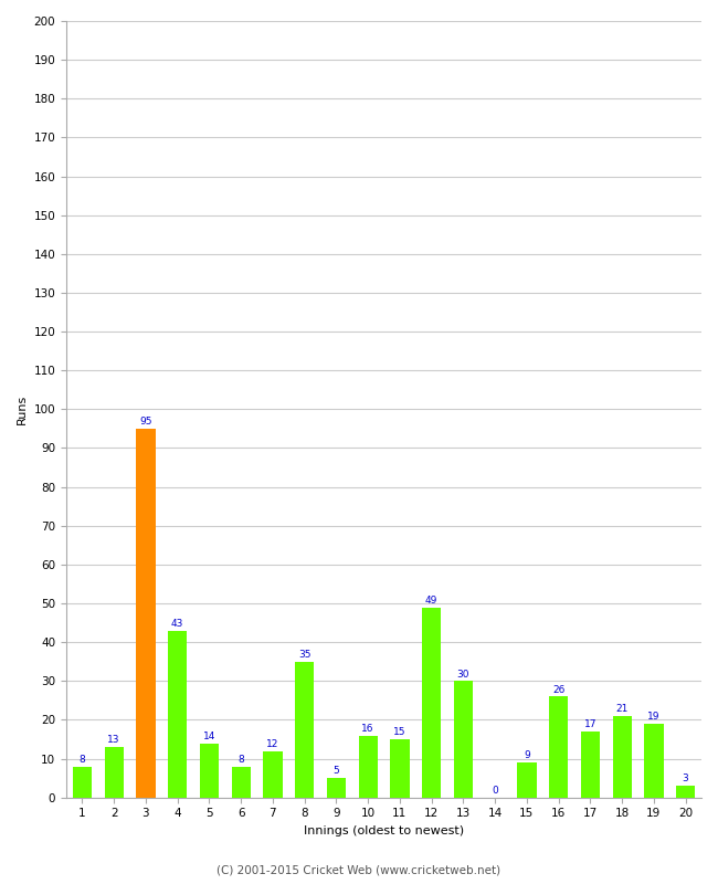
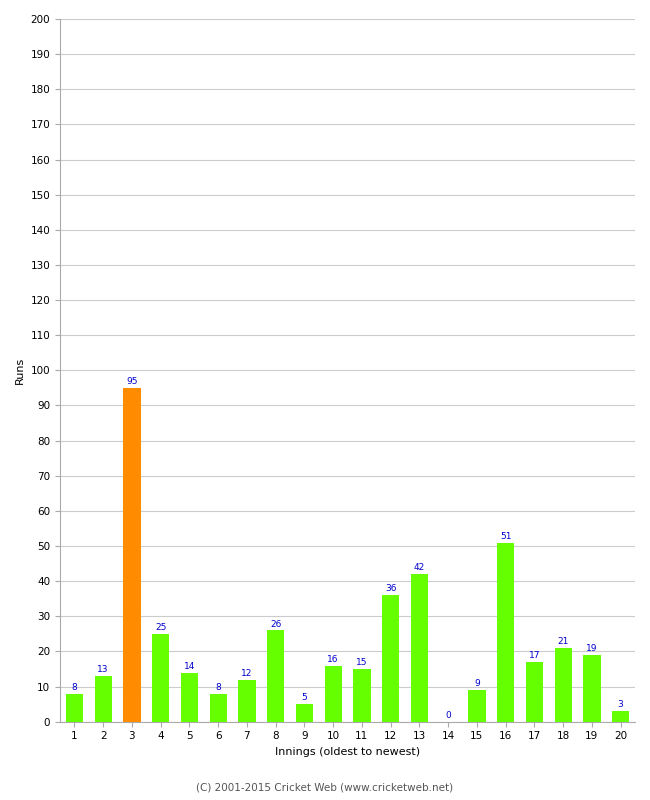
4: 43 -> 25
8: 35 -> 26
12: 49 -> 36
13: 30 -> 42
16: 26 -> 51
